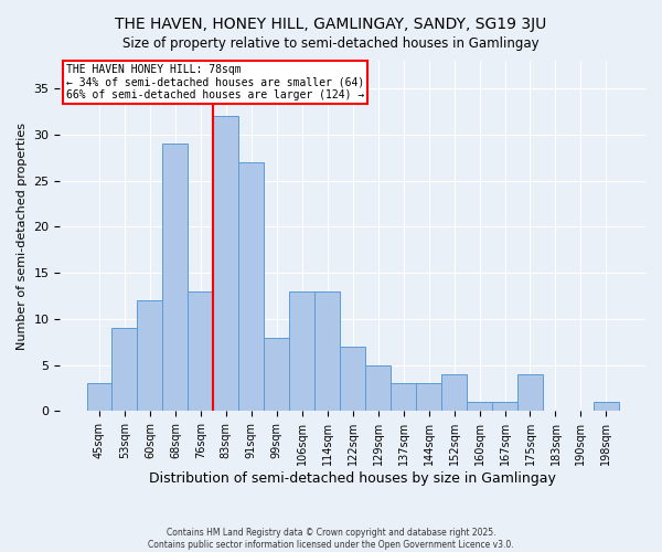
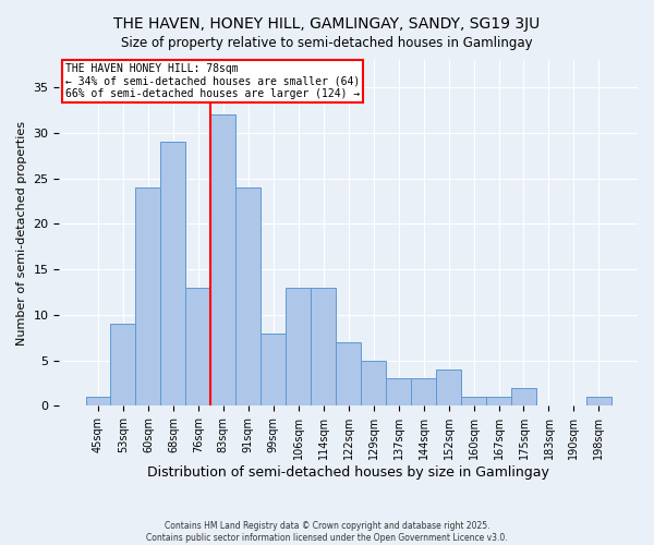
45sqm: 3 -> 1
60sqm: 12 -> 24
91sqm: 27 -> 24
175sqm: 4 -> 2
